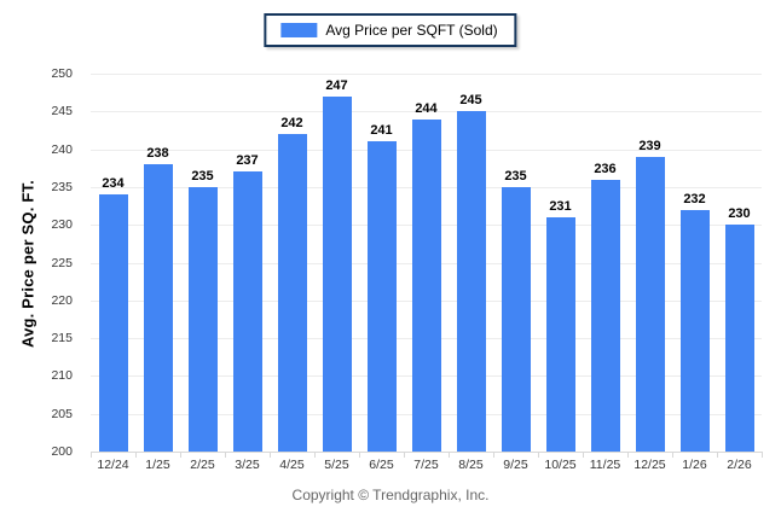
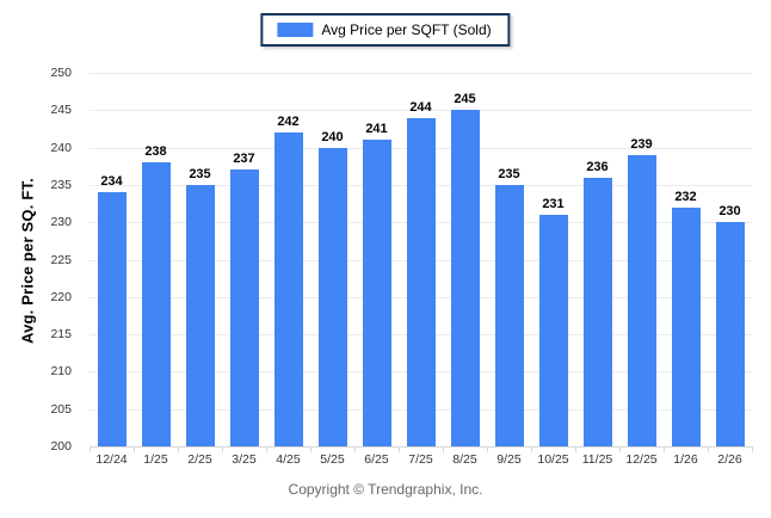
5/25: 247 -> 240
